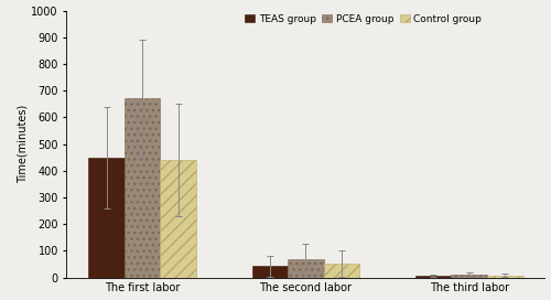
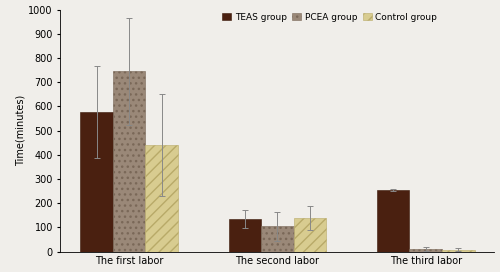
TEAS group/The first labor: 450 -> 575
PCEA group/The first labor: 670 -> 745
TEAS group/The second labor: 42 -> 135
PCEA group/The second labor: 68 -> 105
Control group/The second labor: 53 -> 140
TEAS group/The third labor: 5 -> 255
